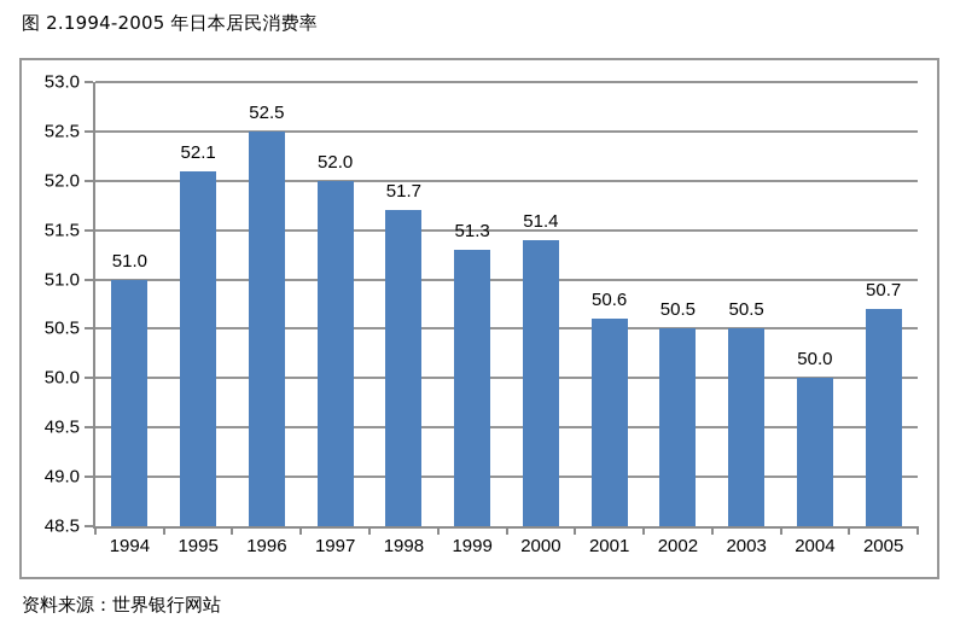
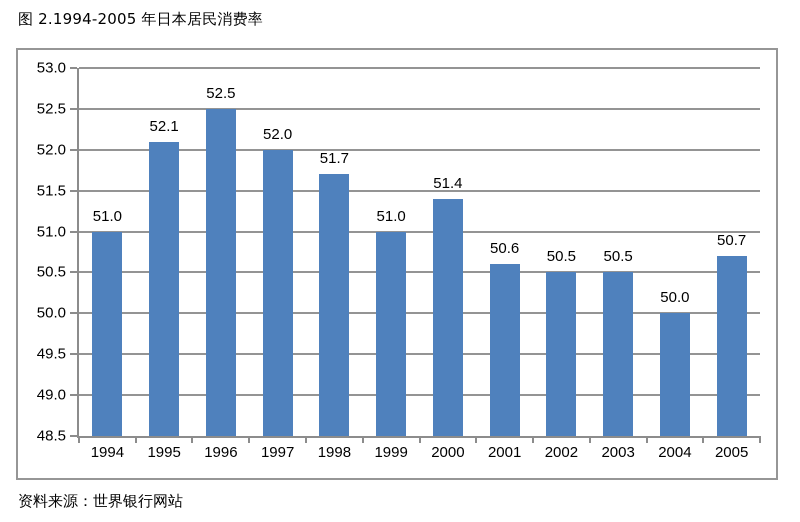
1999: 51.3 -> 51.0
